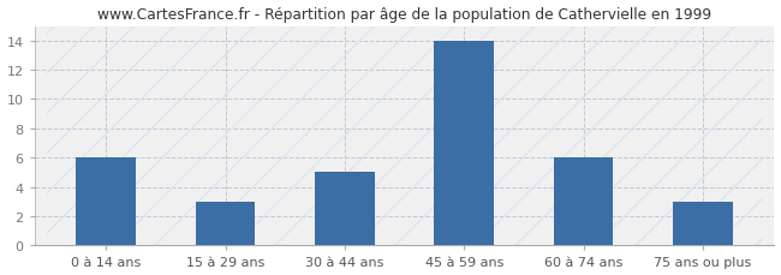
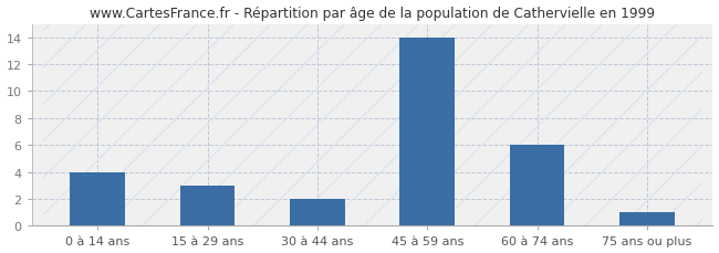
0 à 14 ans: 6 -> 4
30 à 44 ans: 5 -> 2
75 ans ou plus: 3 -> 1
